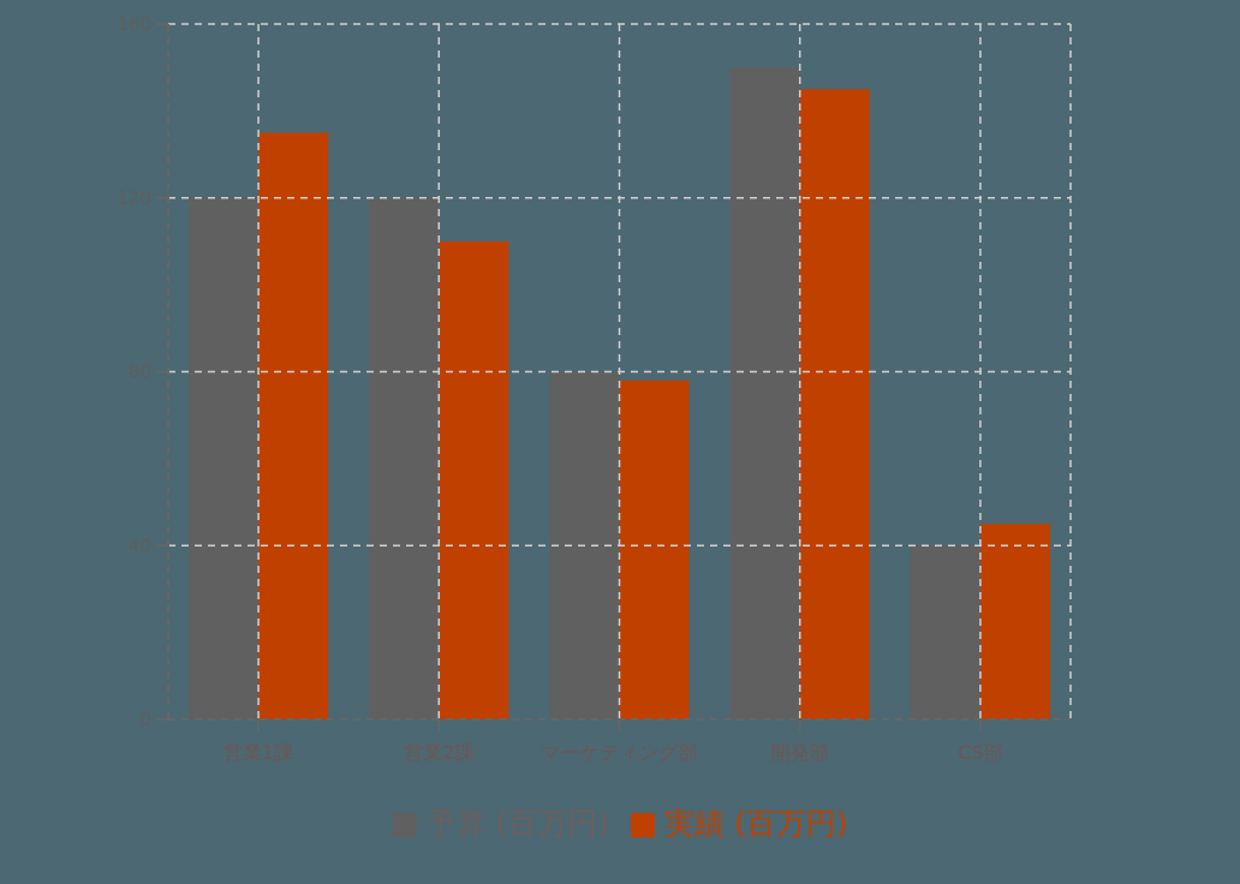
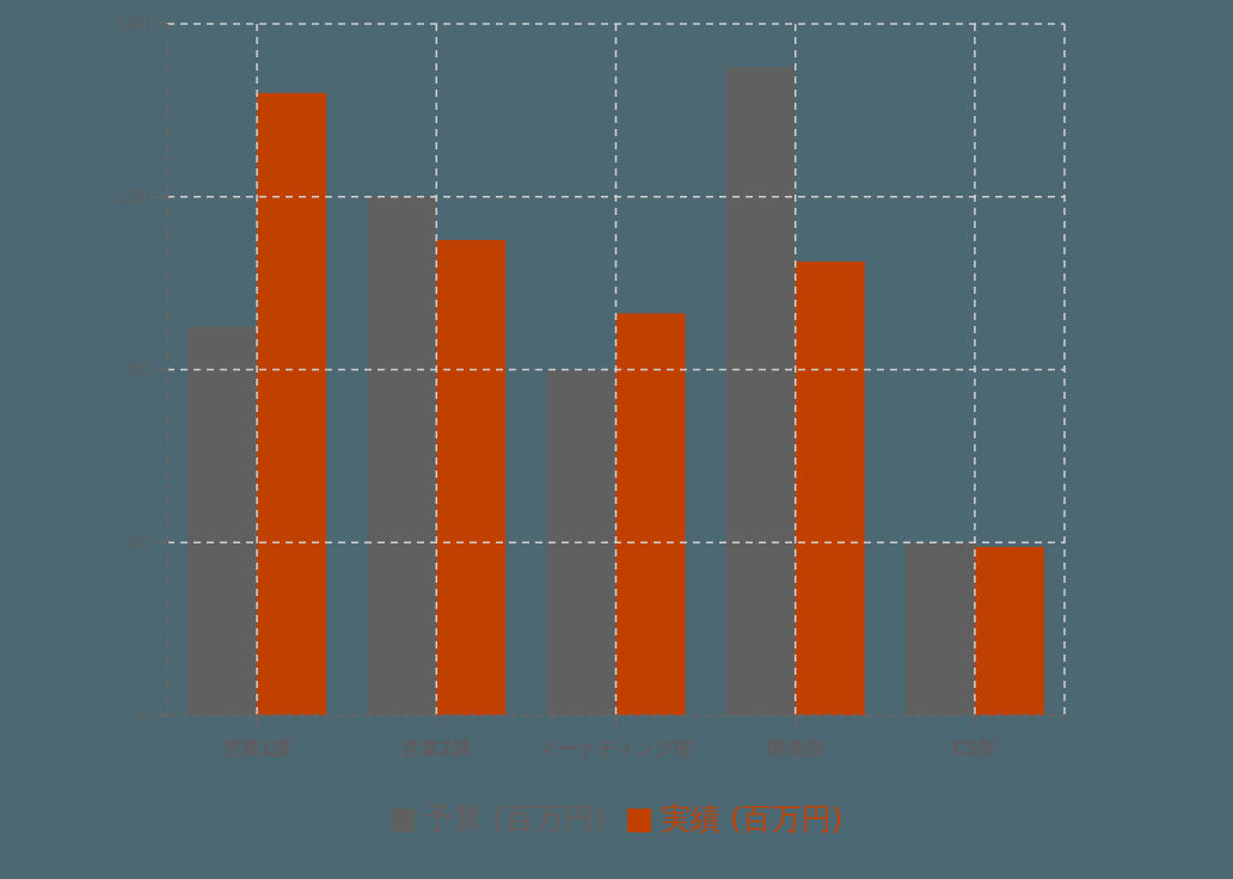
予算 (百万円)/営業1課: 120 -> 90
実績 (百万円)/営業1課: 135 -> 144
実績 (百万円)/マーケティング部: 78 -> 93
実績 (百万円)/開発部: 145 -> 105
実績 (百万円)/CS部: 45 -> 39
